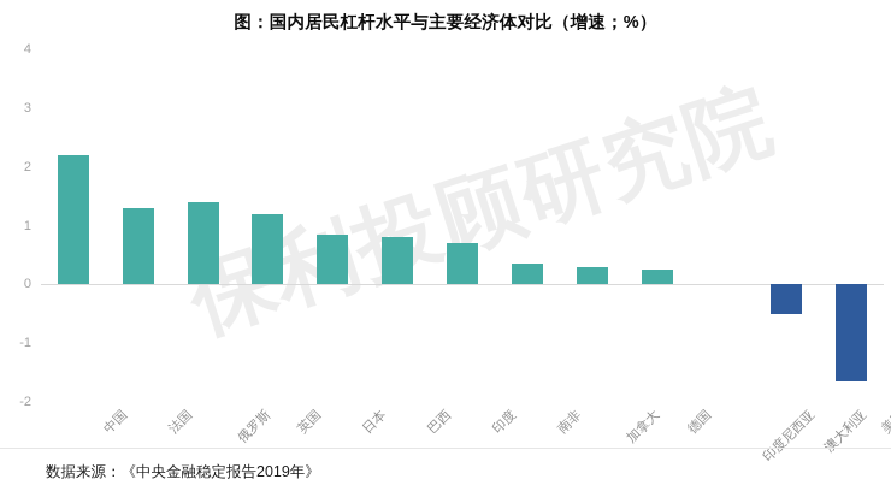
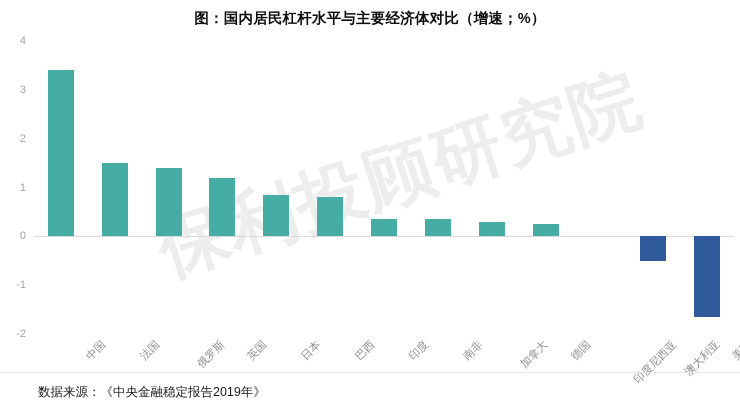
中国: 2.2 -> 3.4
法国: 1.3 -> 1.5
印度: 0.7 -> 0.3
